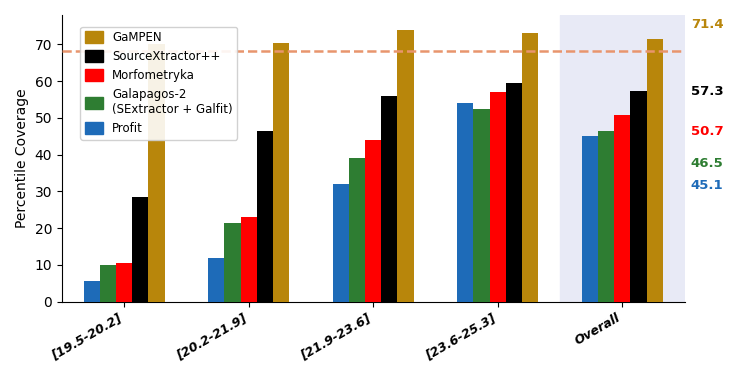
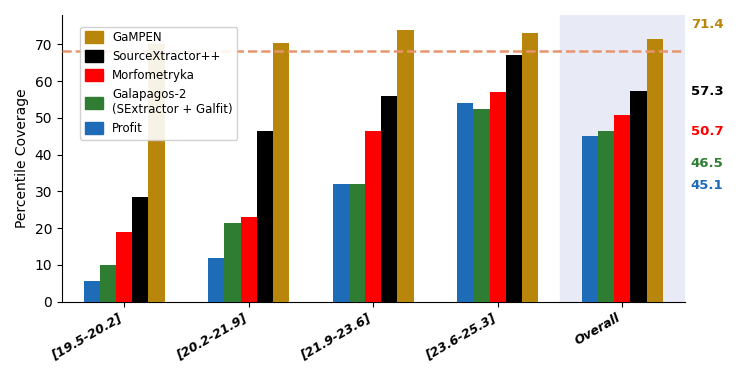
Morfometryka/[19.5-20.2]: 10.5 -> 19.0
Galapagos-2 (SExtractor + Galfit)/[21.9-23.6]: 39.0 -> 32.0
Morfometryka/[21.9-23.6]: 44.0 -> 46.5
SourceXtractor++/[23.6-25.3]: 59.5 -> 67.0
